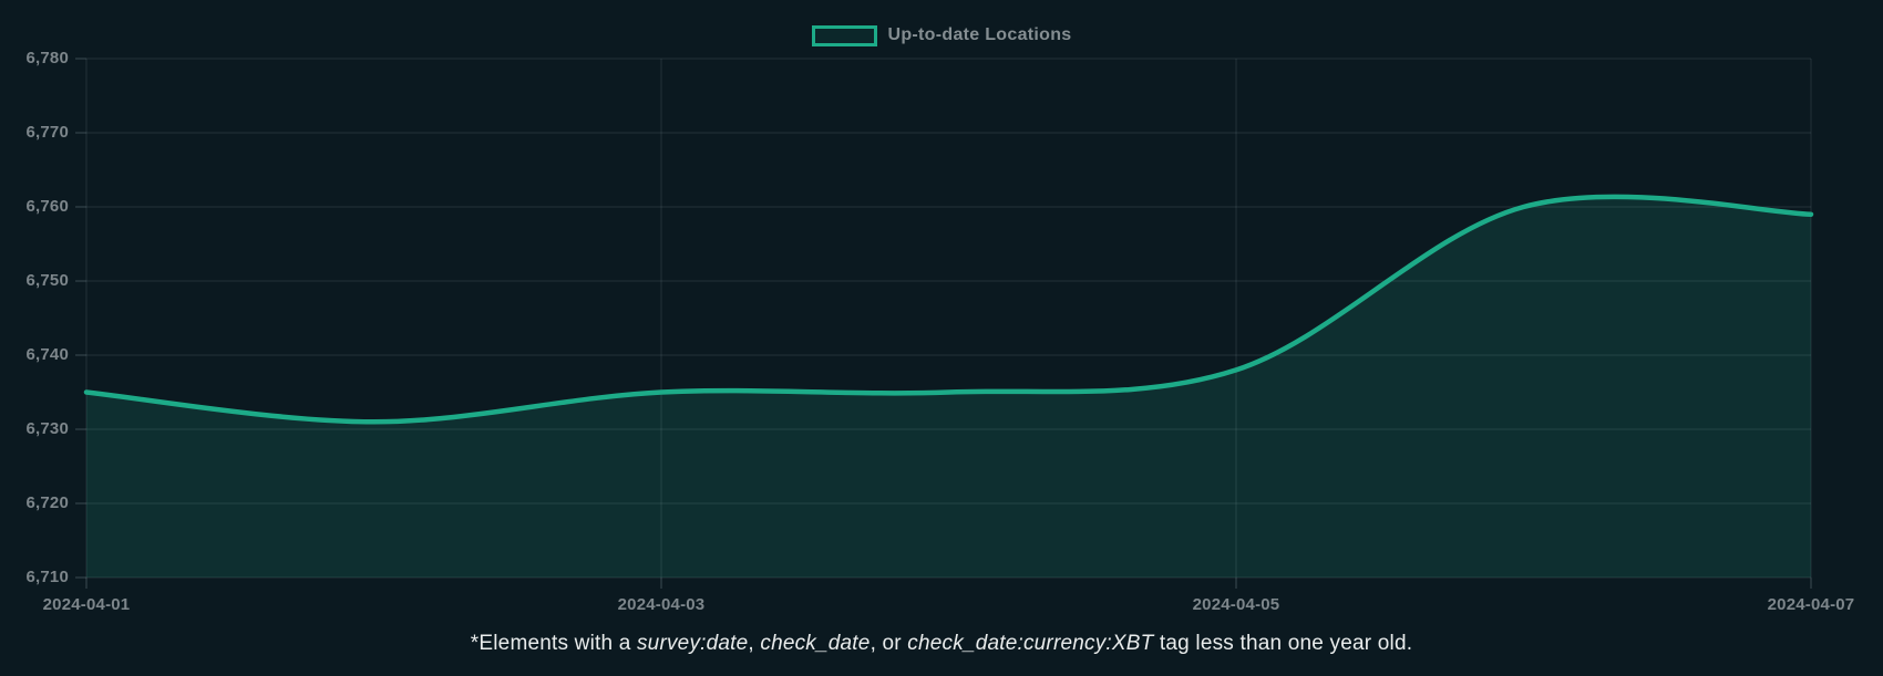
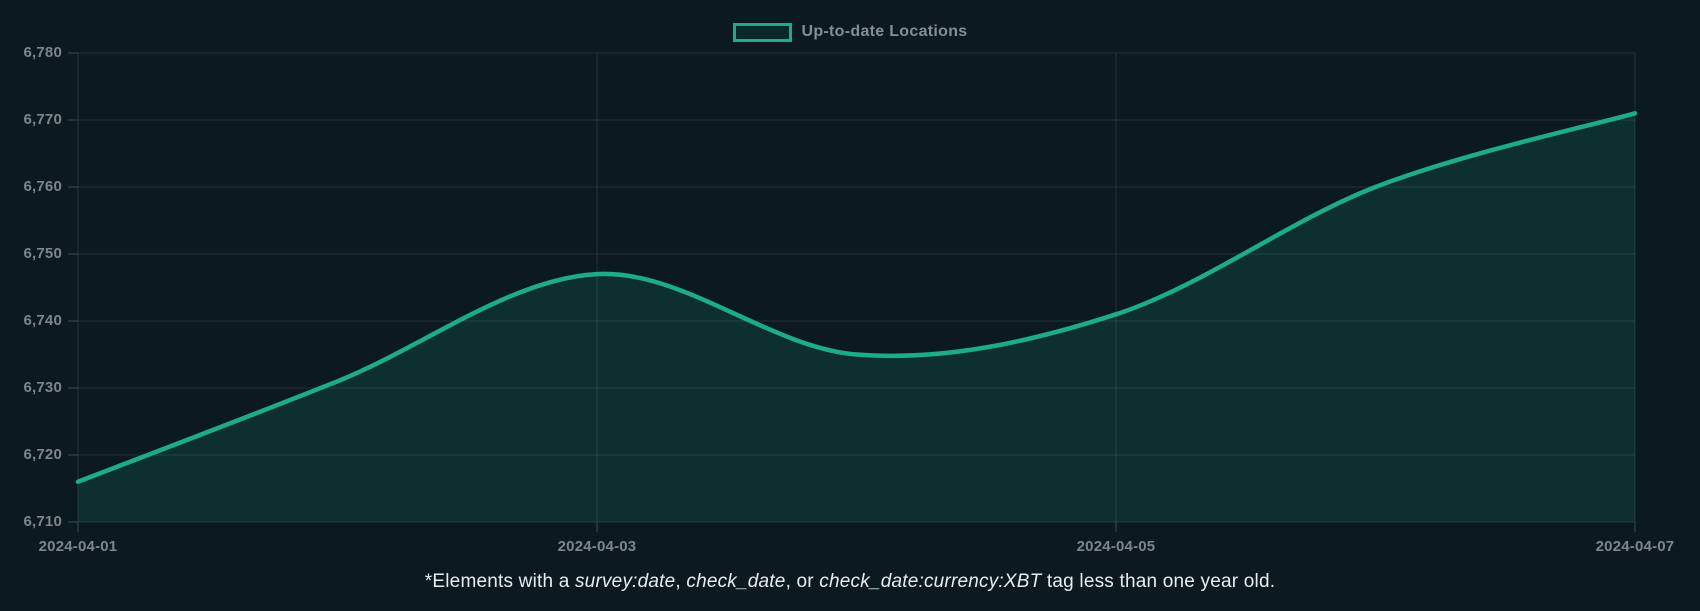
2024-04-01: 6735 -> 6716
2024-04-03: 6735 -> 6747
2024-04-05: 6738 -> 6741
2024-04-07: 6759 -> 6771
